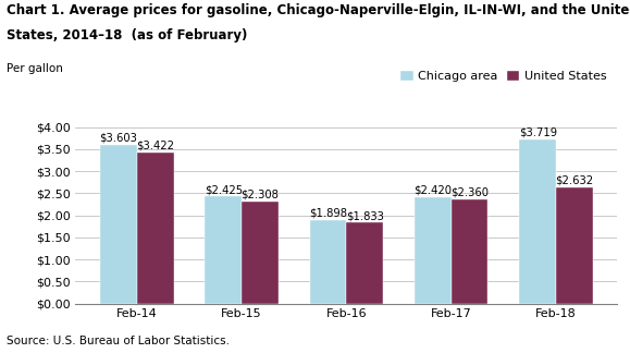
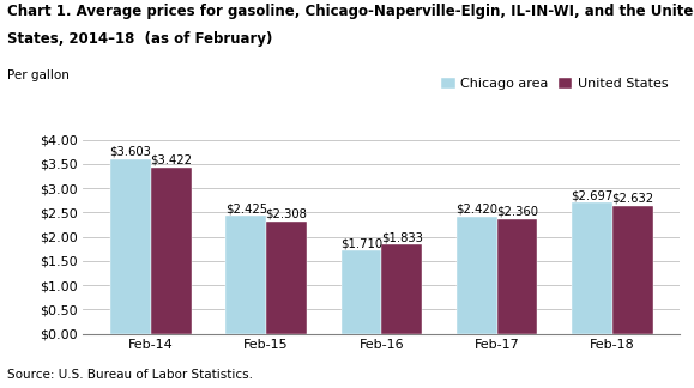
Chicago area/Feb-16: $1.898 -> $1.710
Chicago area/Feb-18: $3.719 -> $2.697
